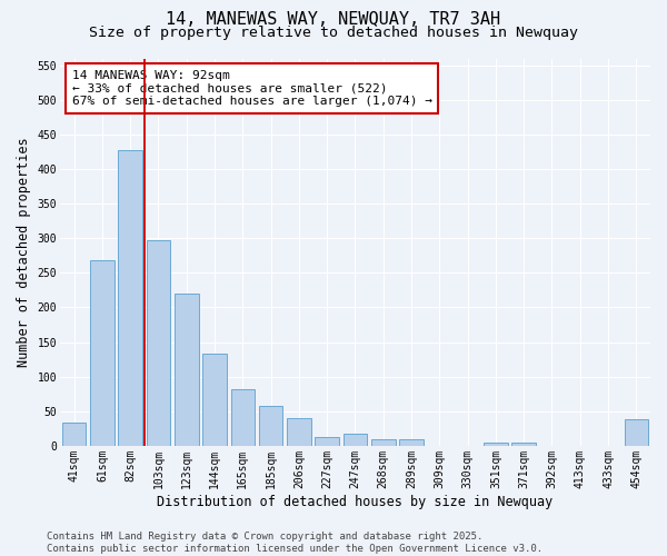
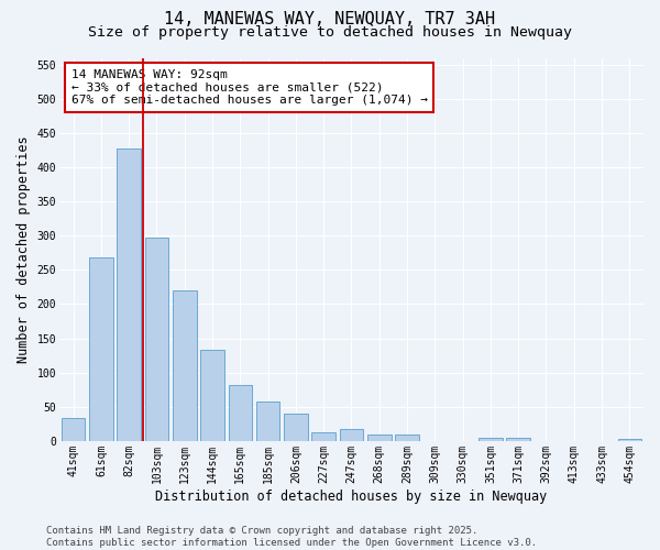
454sqm: 38 -> 3
